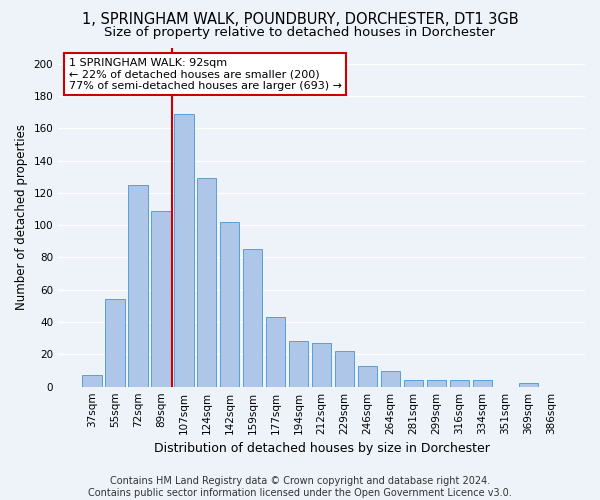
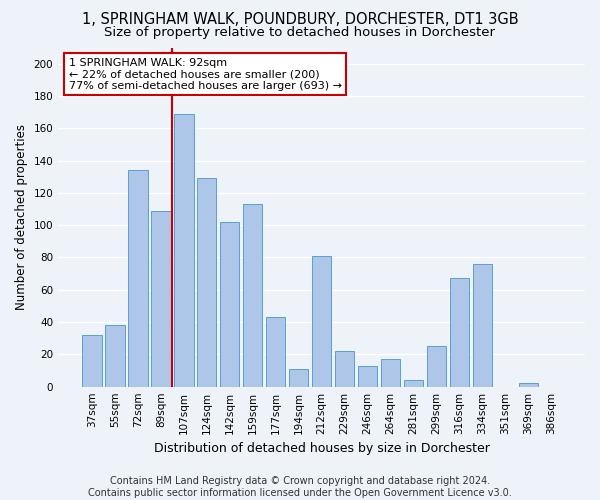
37sqm: 7 -> 32
55sqm: 54 -> 38
72sqm: 125 -> 134
159sqm: 85 -> 113
194sqm: 28 -> 11
212sqm: 27 -> 81
264sqm: 10 -> 17
299sqm: 4 -> 25
316sqm: 4 -> 67
334sqm: 4 -> 76
